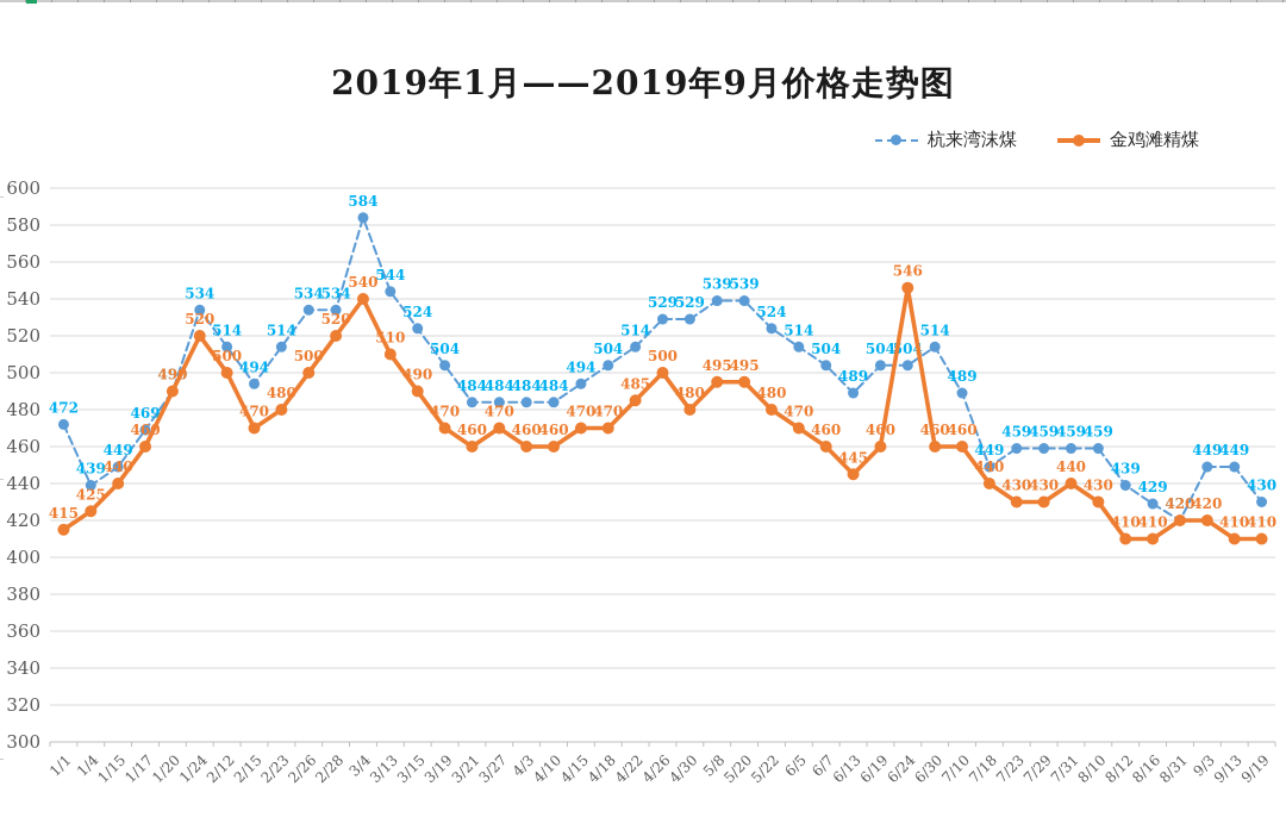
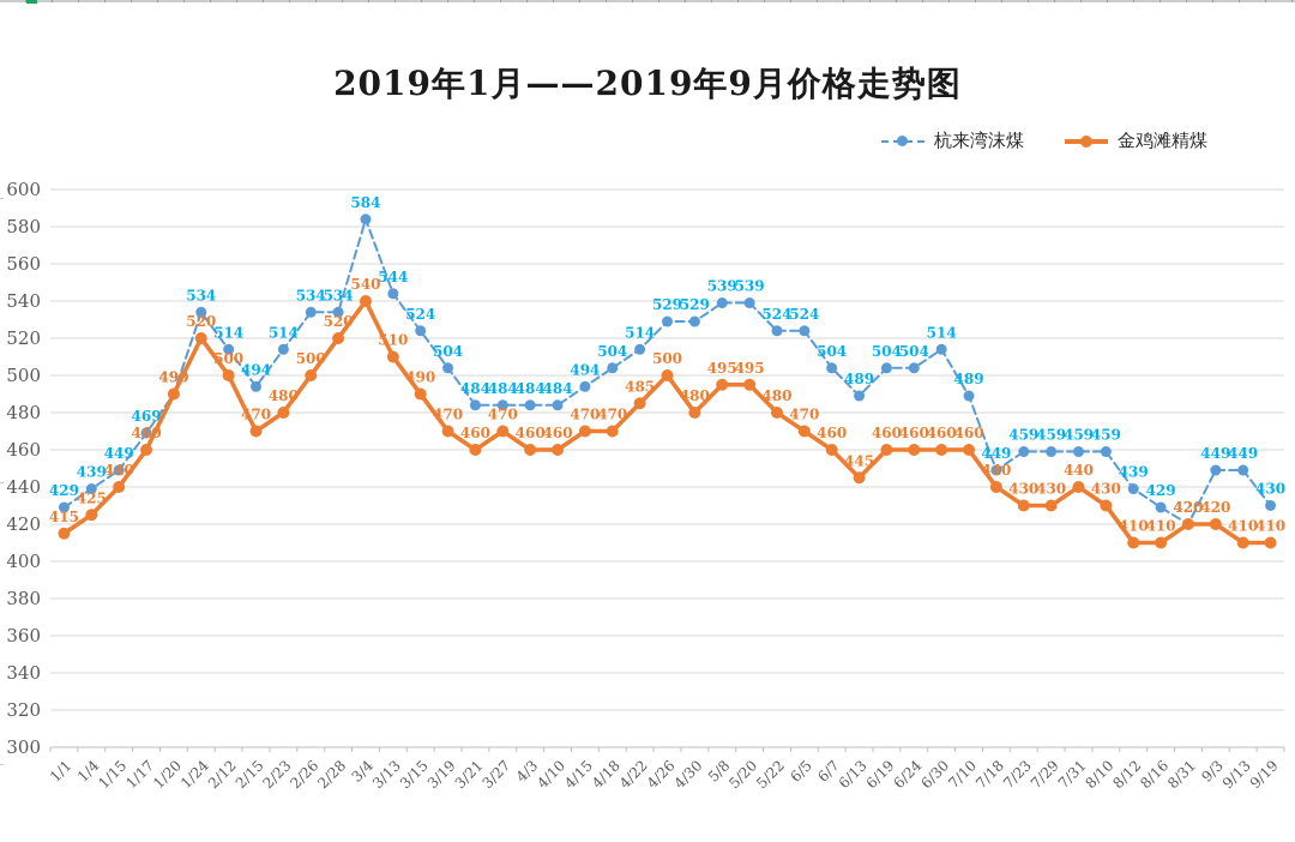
杭来湾沫煤/1/1: 472 -> 429
杭来湾沫煤/6/5: 514 -> 524
金鸡滩精煤/6/24: 546 -> 460
